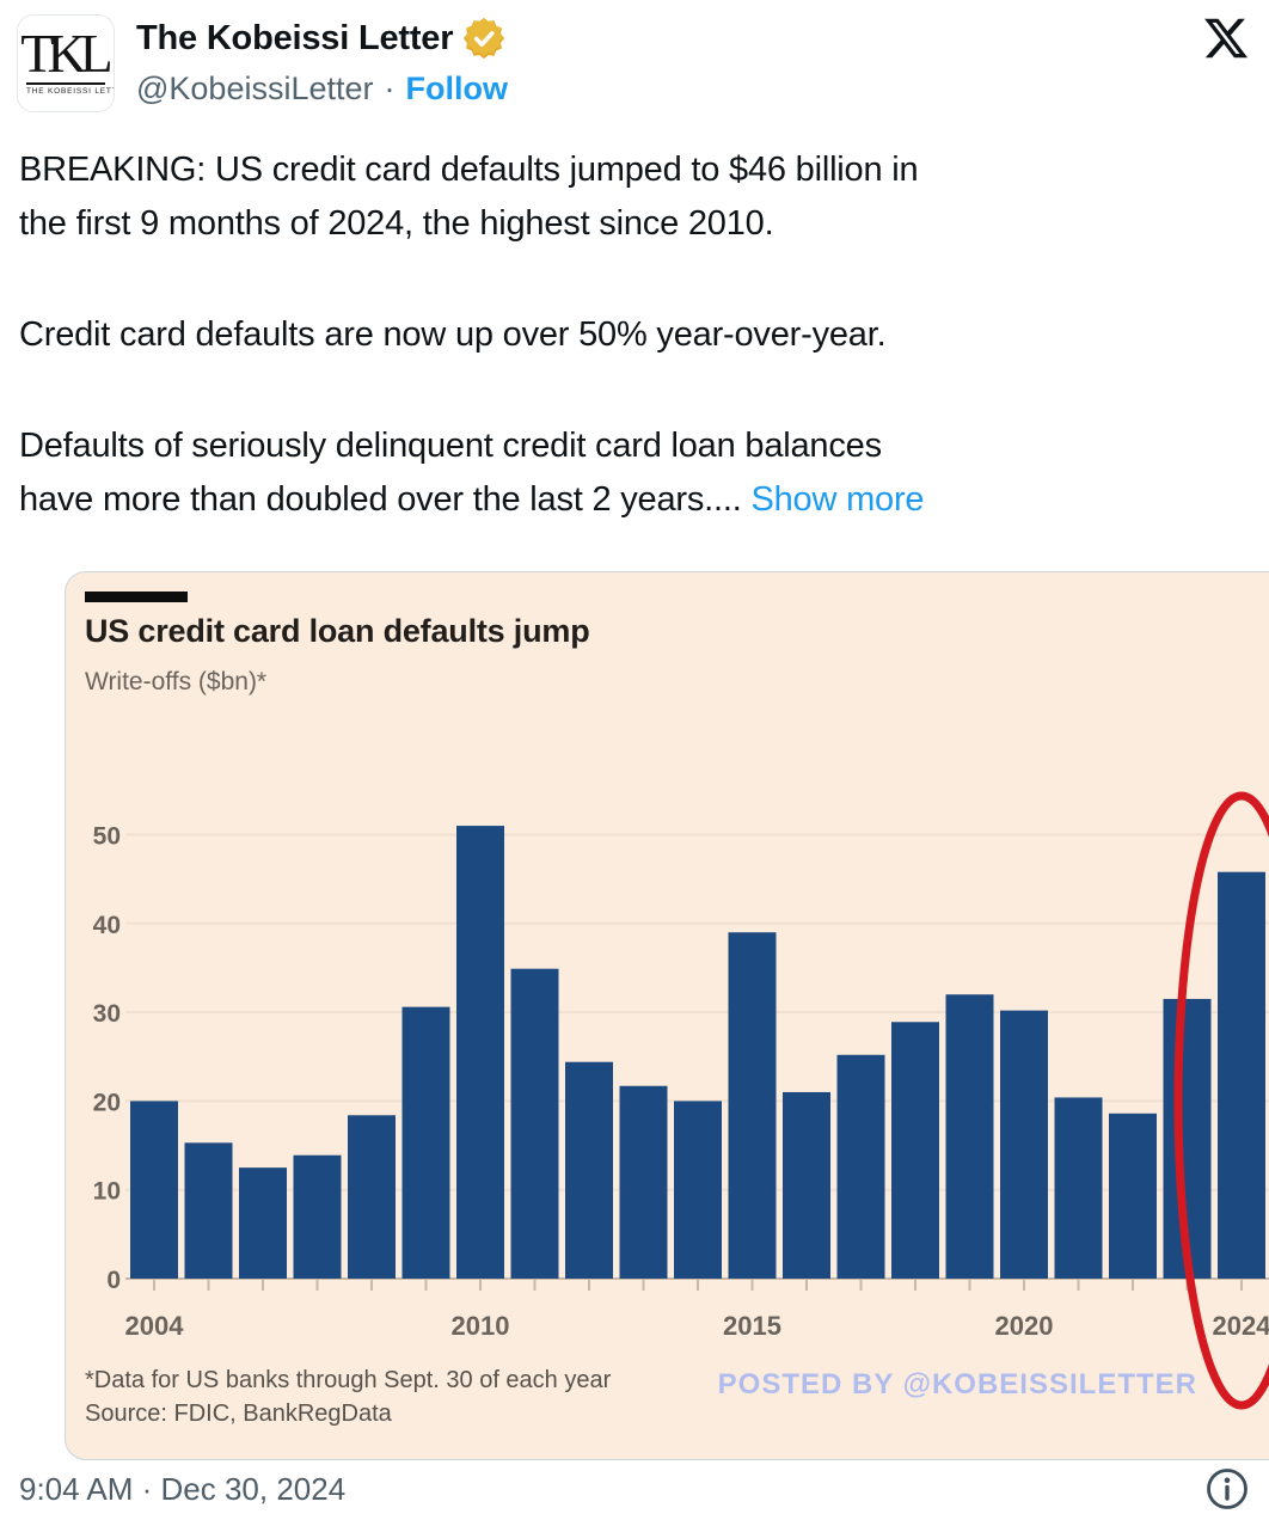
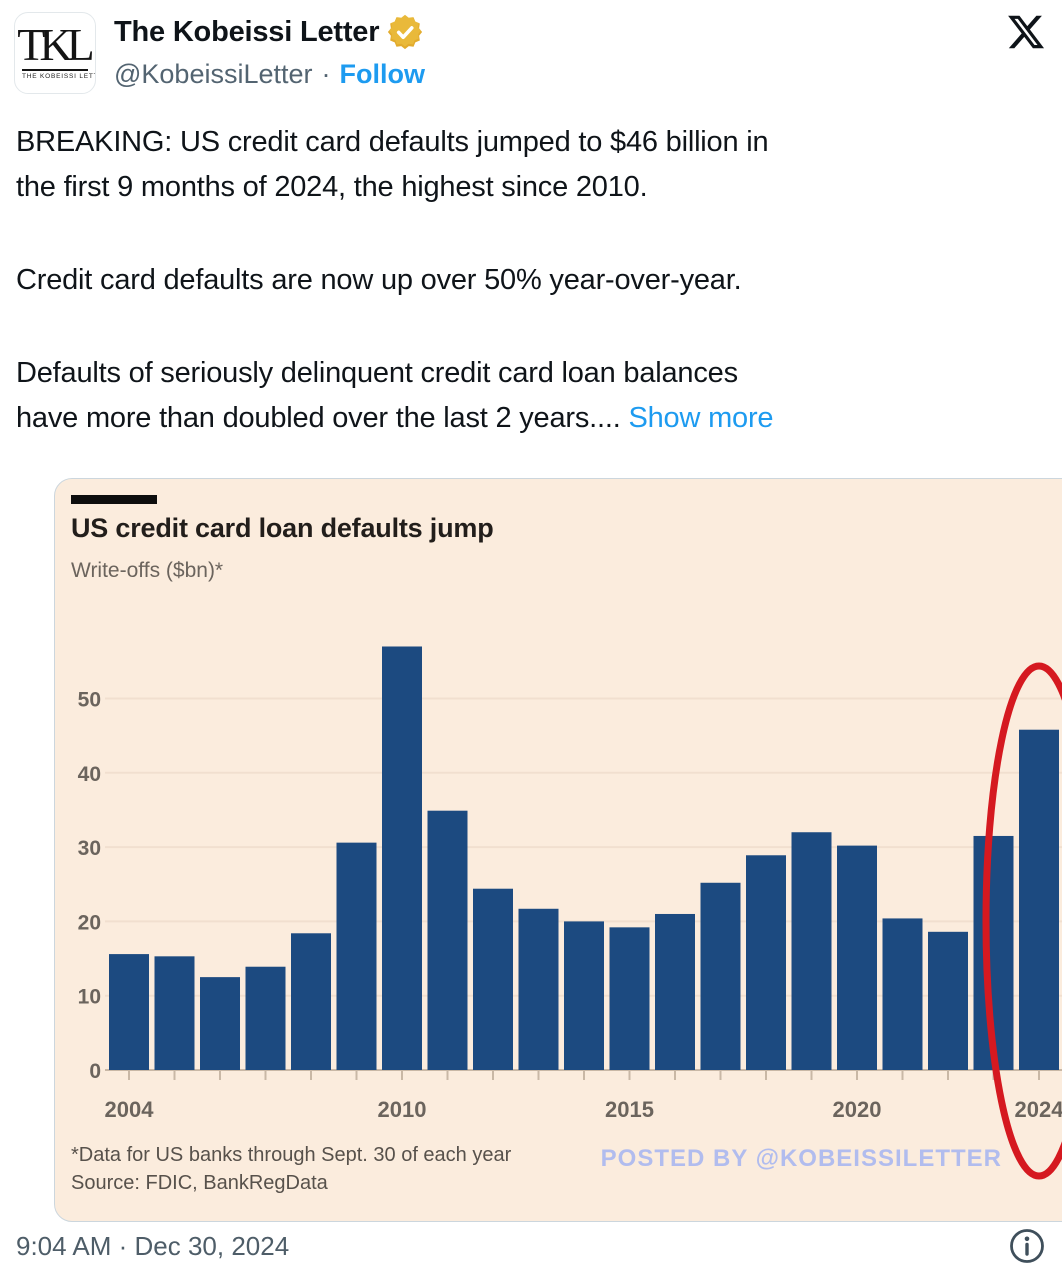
2004: 20 -> 16
2010: 51 -> 57
2015: 39 -> 19
